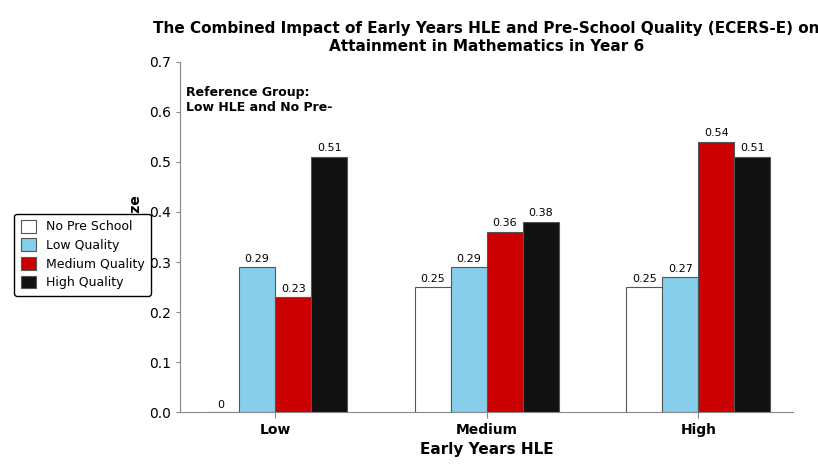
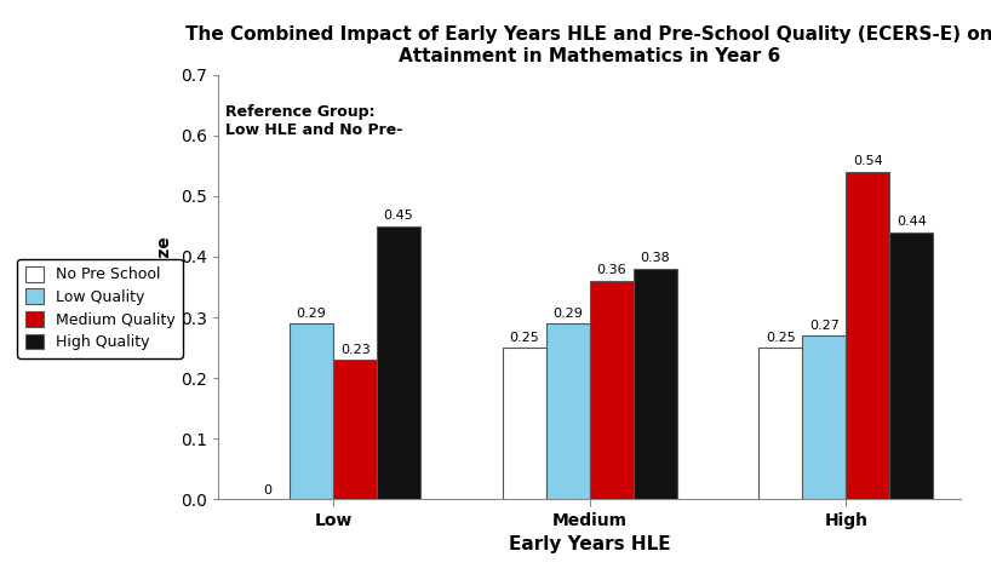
High Quality/Low: 0.51 -> 0.45
High Quality/High: 0.51 -> 0.44
